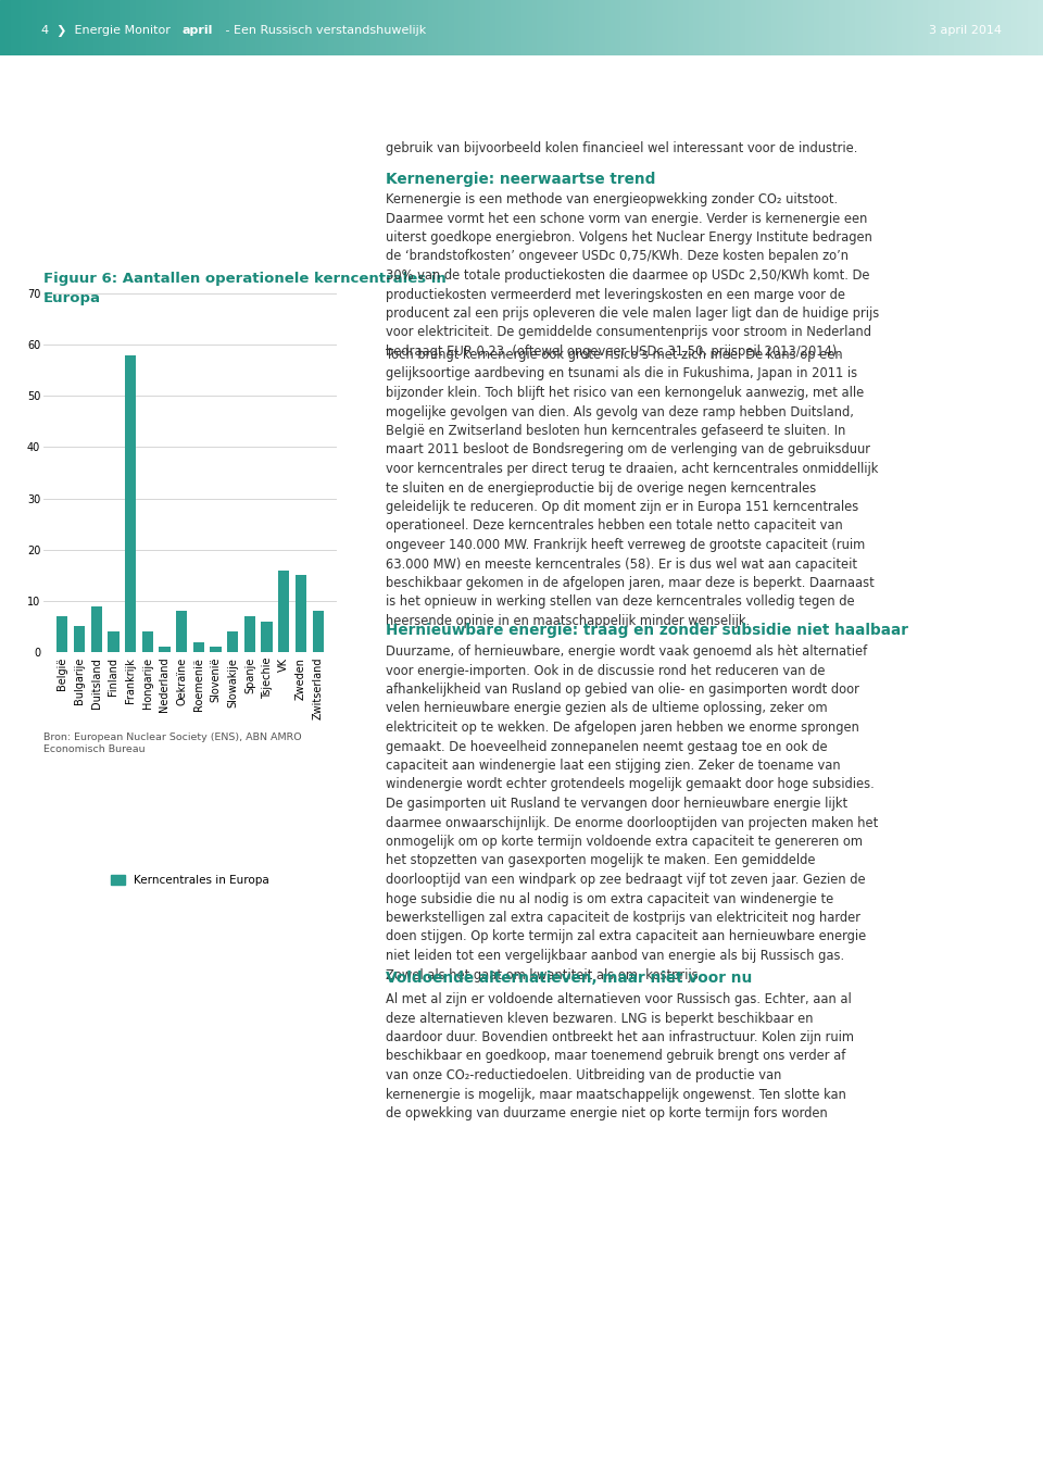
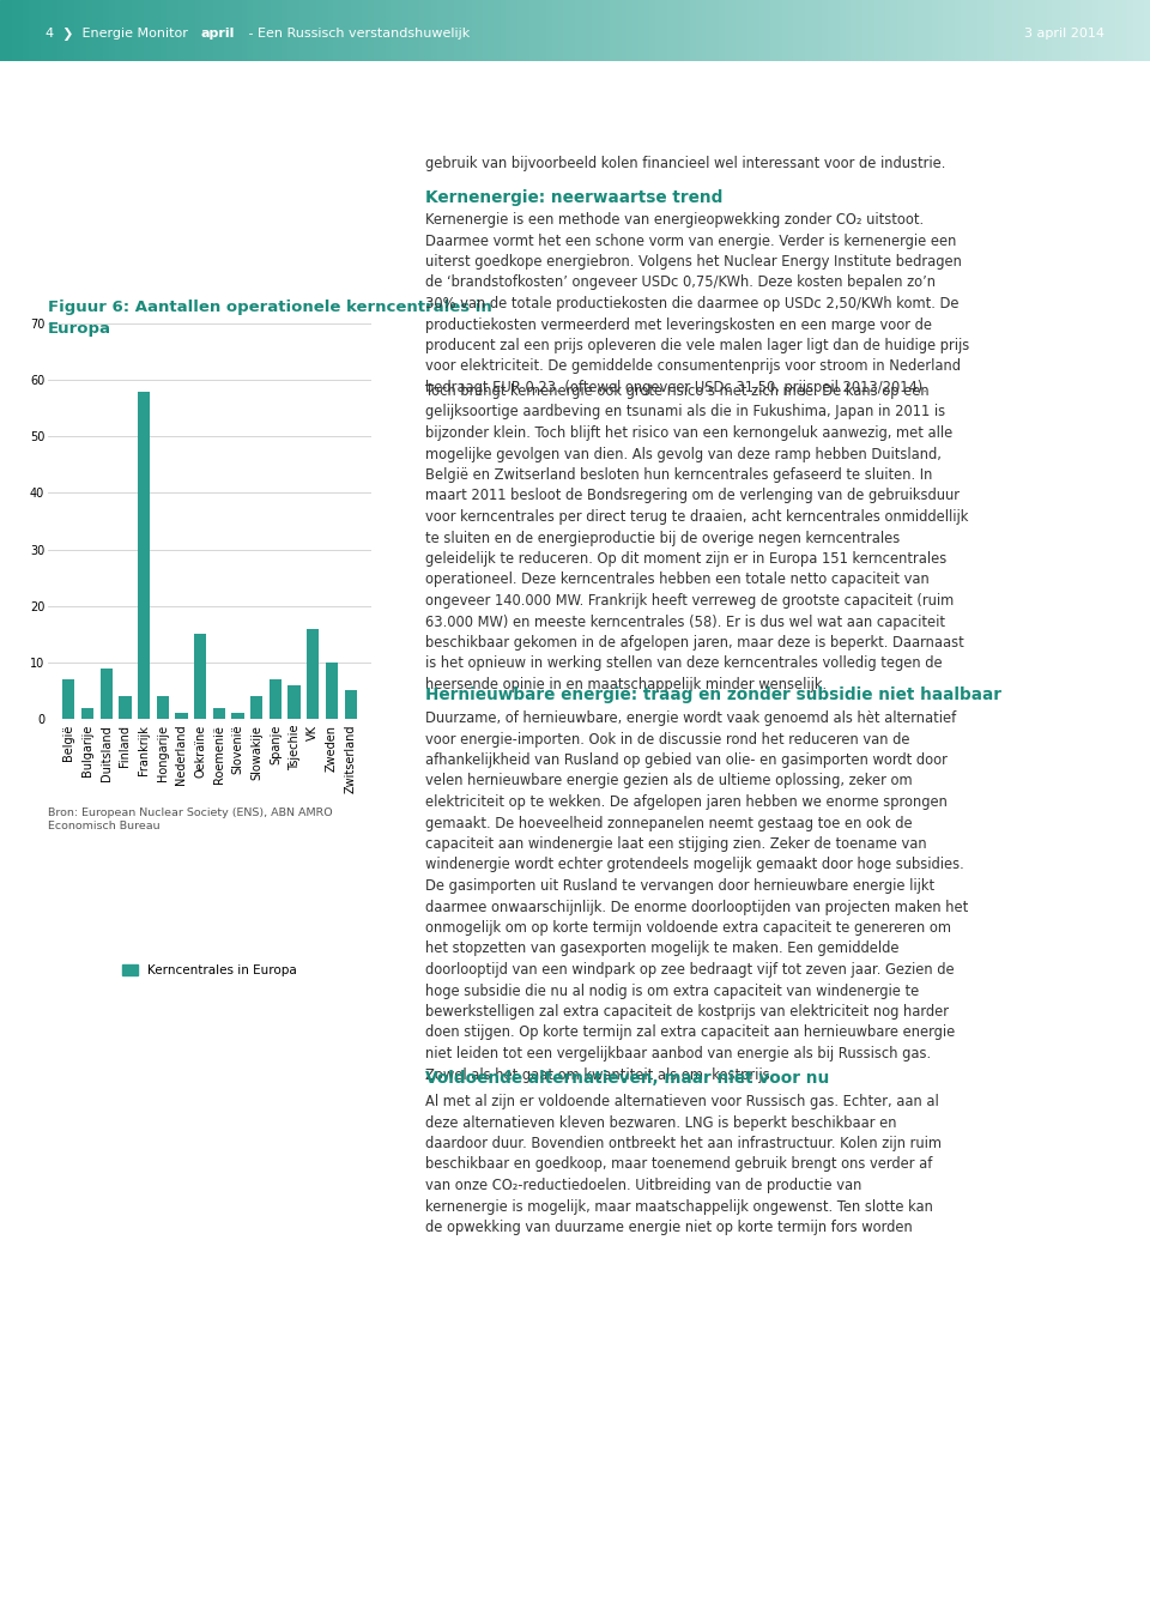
Bulgarije: 5 -> 2
Oekraïne: 8 -> 15
Zweden: 15 -> 10
Zwitserland: 8 -> 5
